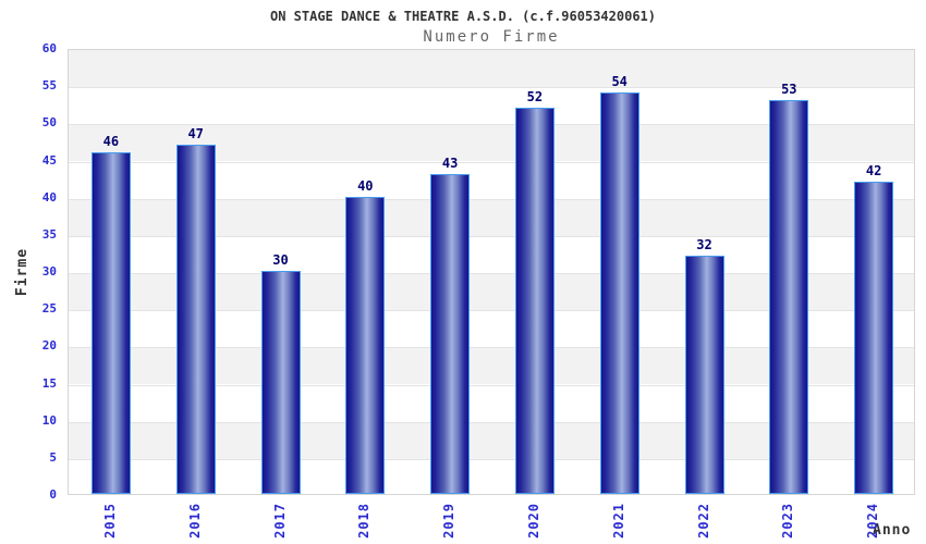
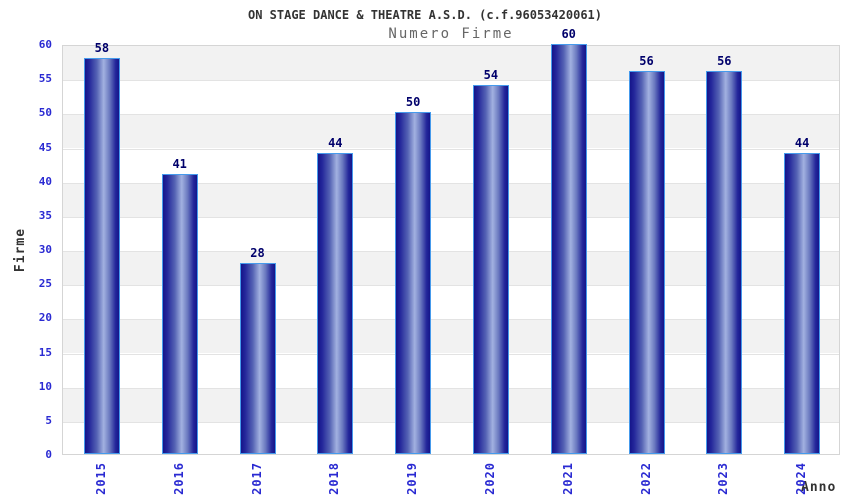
2015: 46 -> 58
2016: 47 -> 41
2017: 30 -> 28
2018: 40 -> 44
2019: 43 -> 50
2020: 52 -> 54
2021: 54 -> 60
2022: 32 -> 56
2023: 53 -> 56
2024: 42 -> 44
